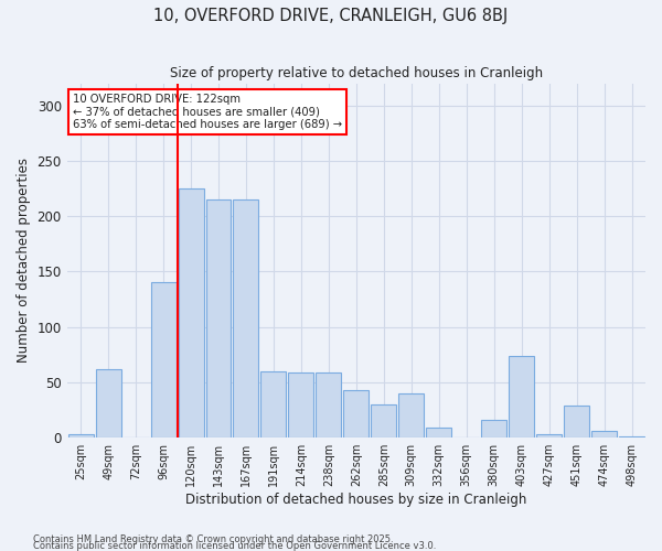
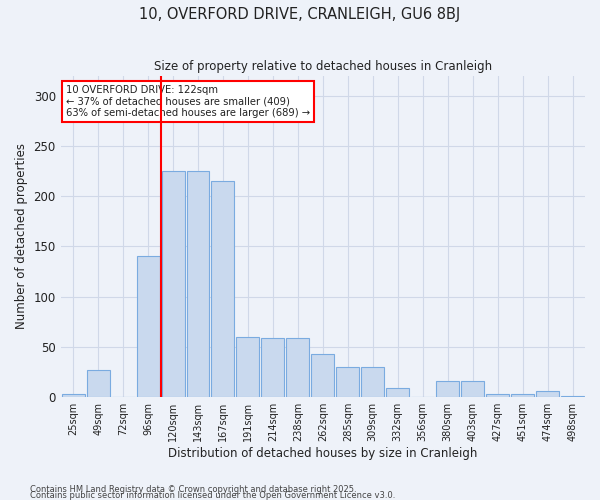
49sqm: 62 -> 27
143sqm: 215 -> 225
309sqm: 40 -> 30
403sqm: 74 -> 16
451sqm: 29 -> 3
